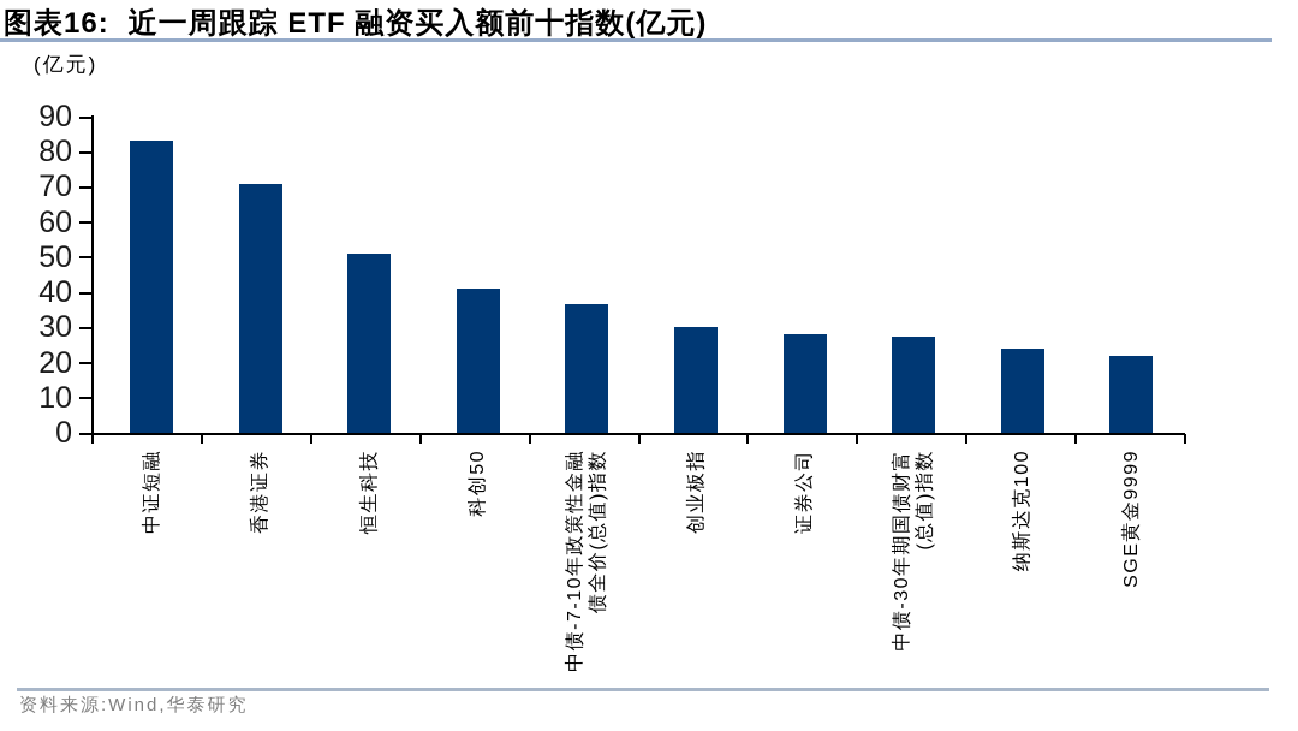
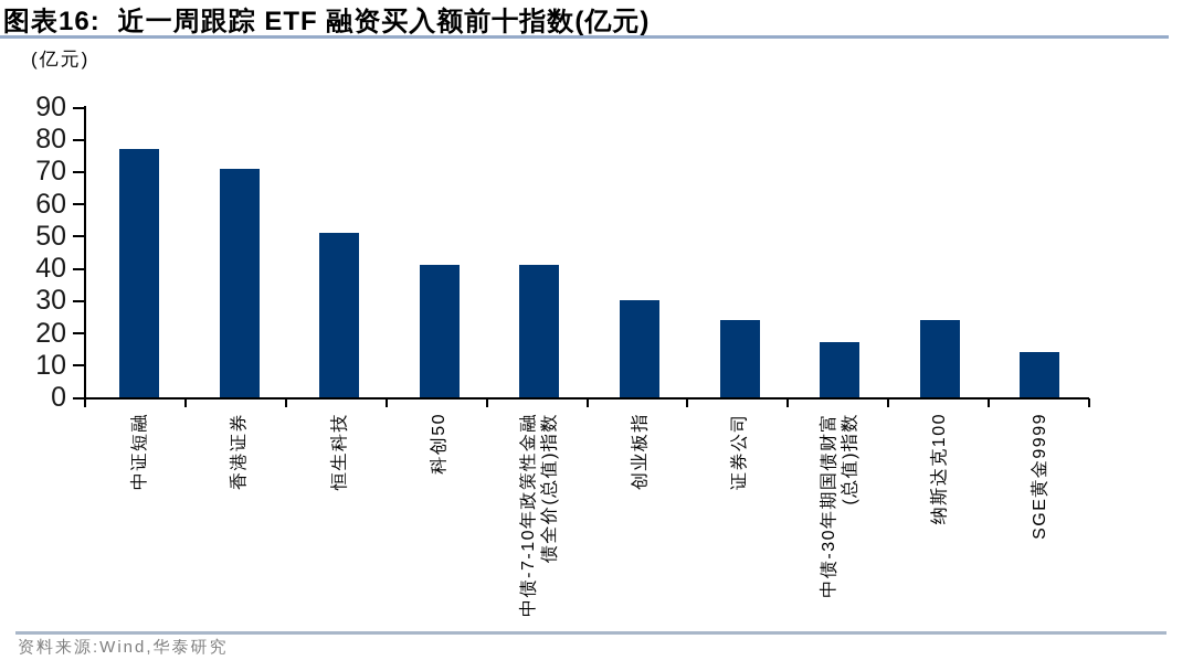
中证短融: 83 -> 77
中债-7-10年政策性金融 债全价(总值)指数: 36 -> 41
证券公司: 28 -> 24
中债-30年期国债财富 (总值)指数: 28 -> 17
SGE黄金9999: 22 -> 14
